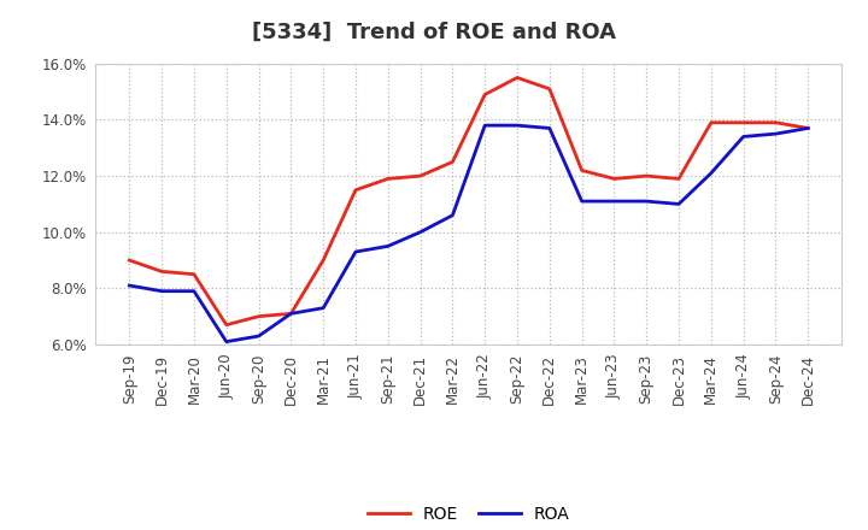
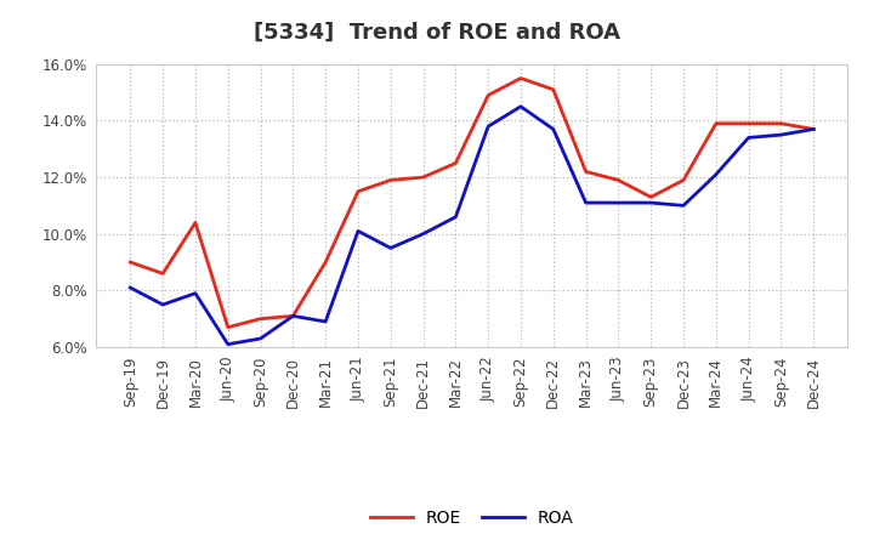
ROA/Dec-19: 7.9% -> 7.5%
ROE/Mar-20: 8.5% -> 10.4%
ROA/Mar-21: 7.3% -> 6.9%
ROA/Jun-21: 9.3% -> 10.1%
ROA/Sep-22: 13.8% -> 14.5%
ROE/Sep-23: 12.0% -> 11.3%
